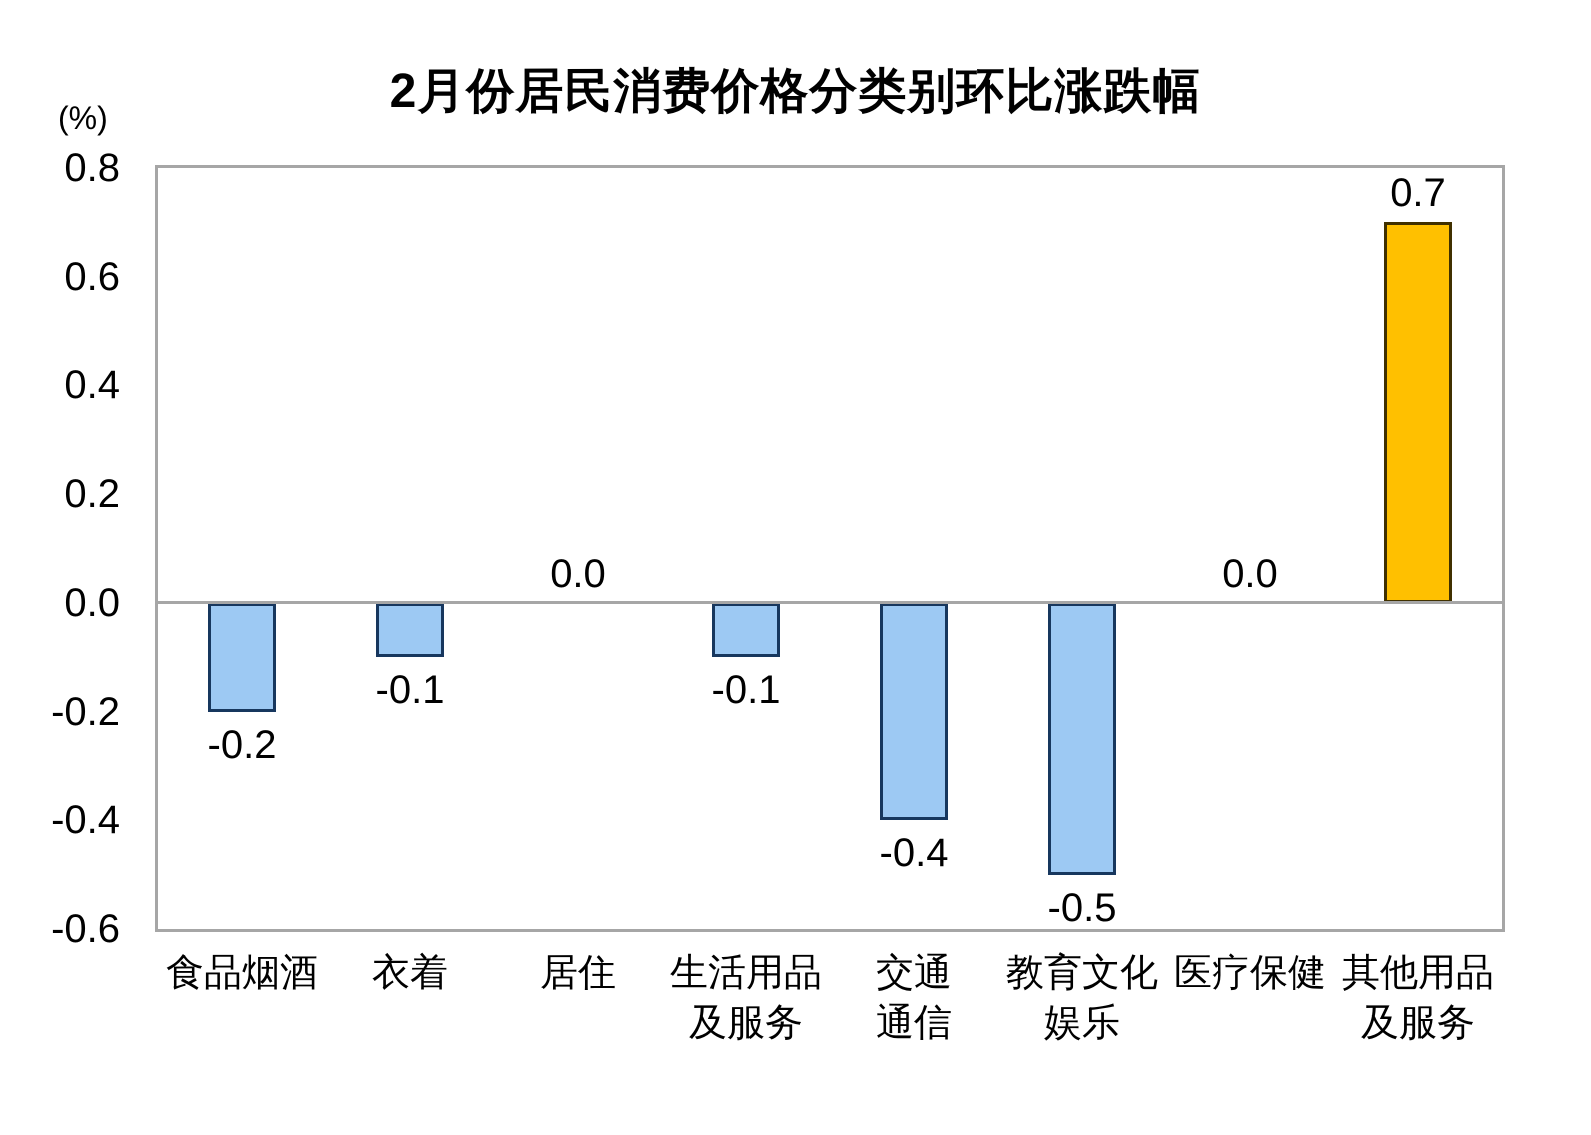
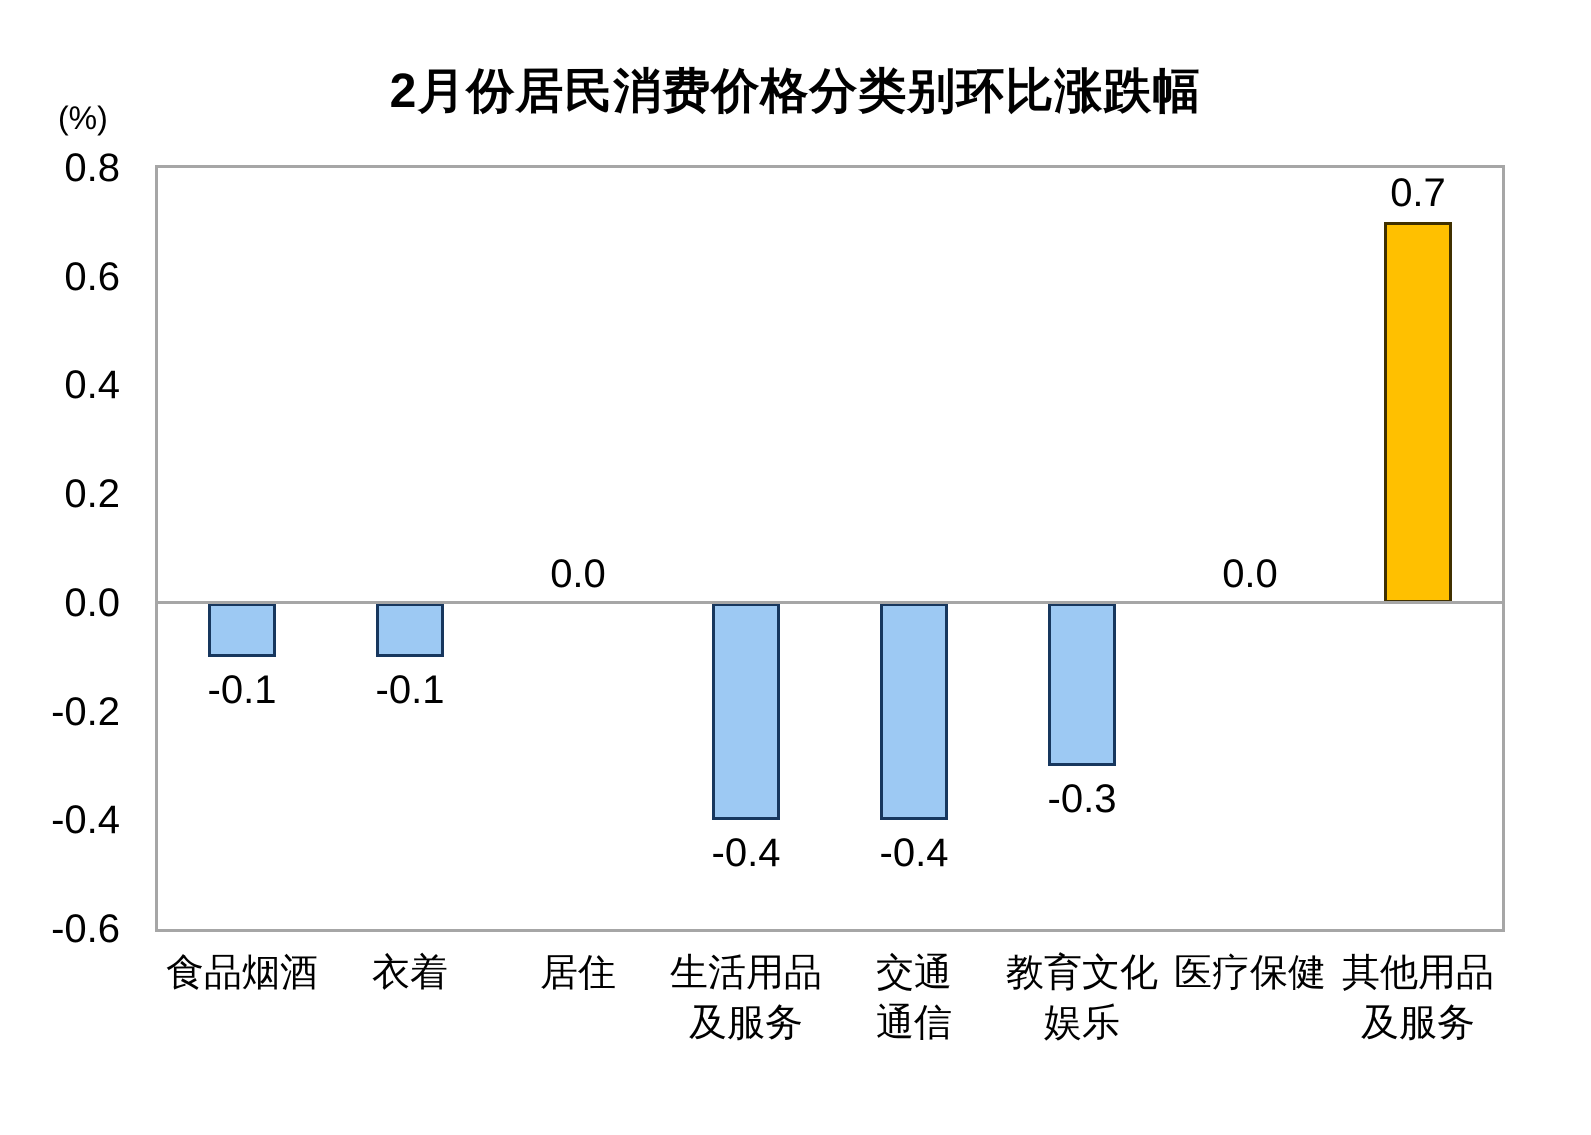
食品烟酒: -0.2 -> -0.1
生活用品 及服务: -0.1 -> -0.4
教育文化 娱乐: -0.5 -> -0.3
